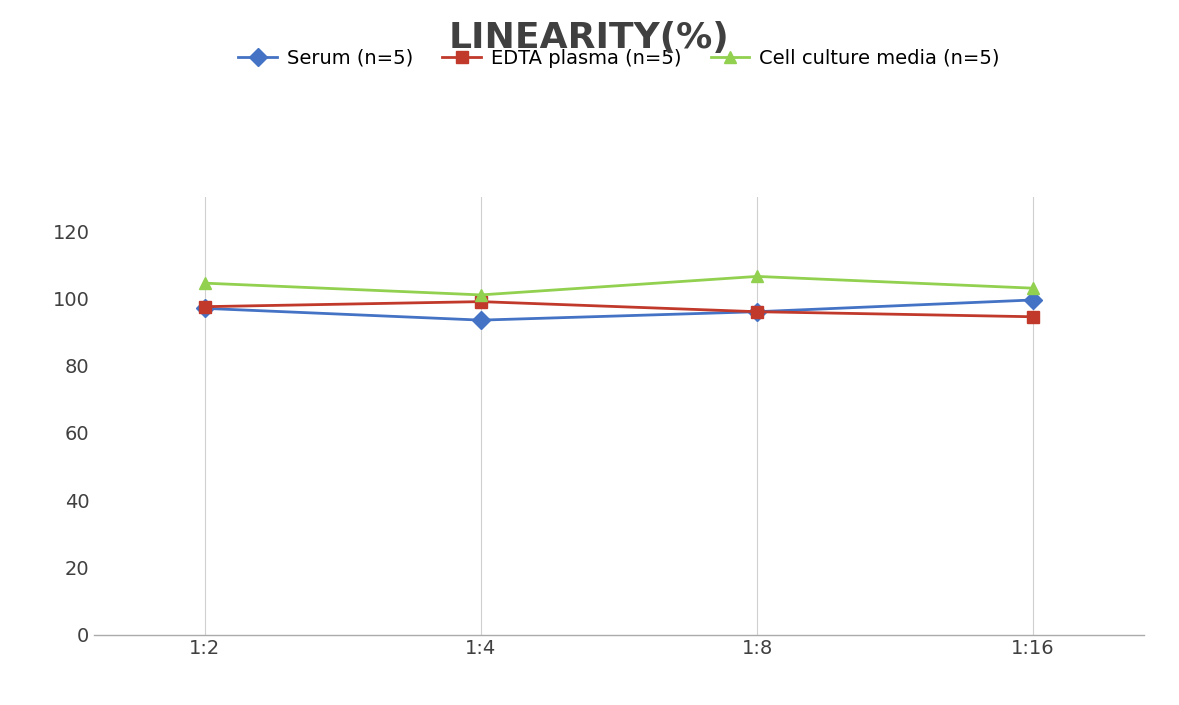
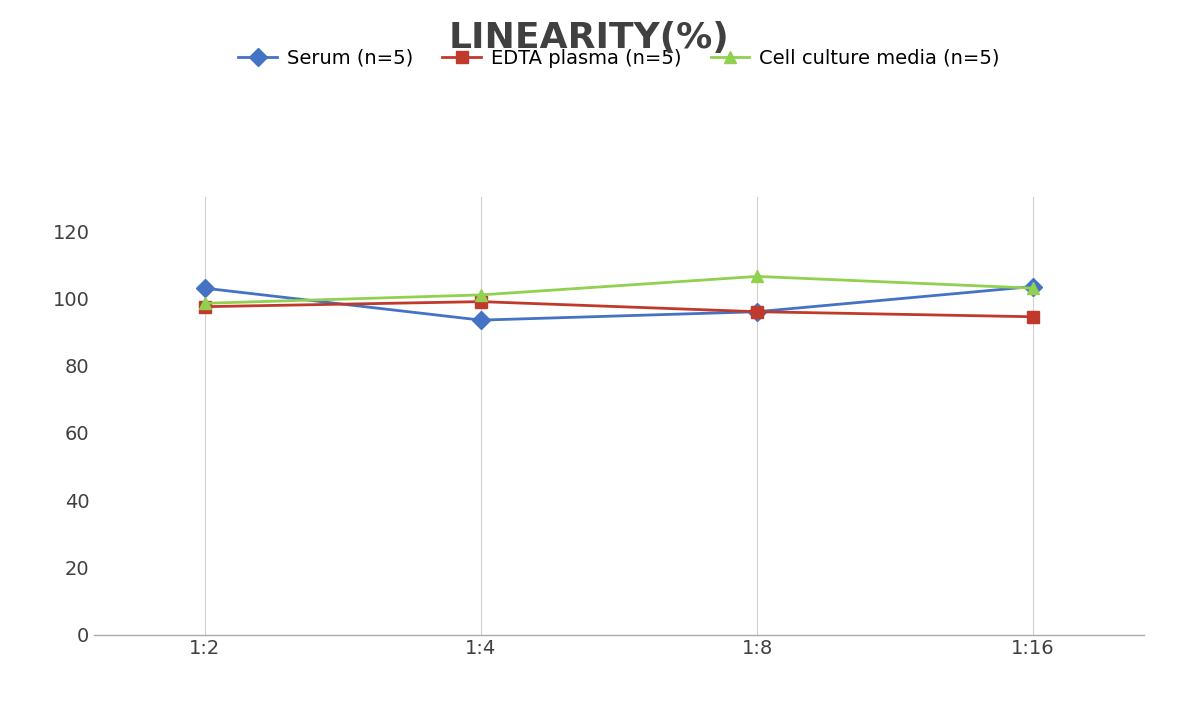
Serum (n=5)/1:2: 97.0 -> 103.0
Cell culture media (n=5)/1:2: 104.5 -> 98.5
Serum (n=5)/1:16: 99.5 -> 103.5
